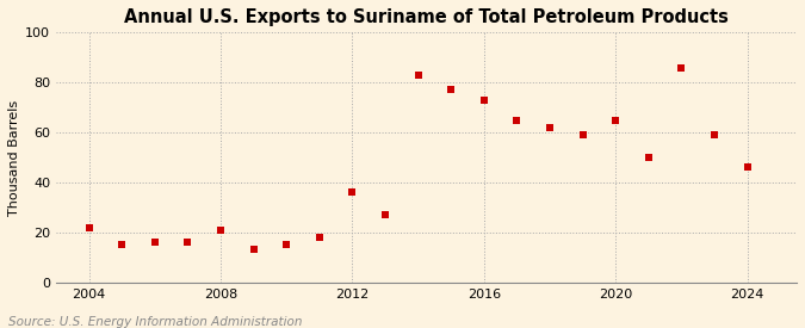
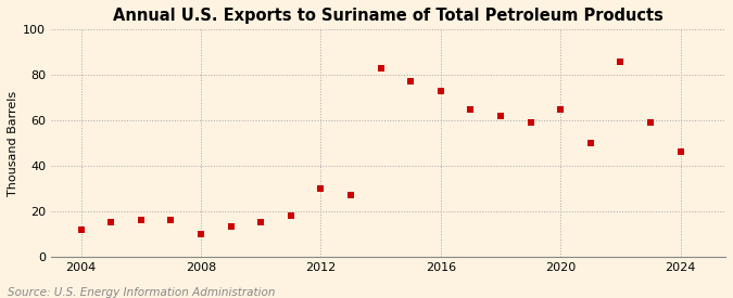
2004: 22 -> 12
2008: 21 -> 10
2012: 36 -> 30
